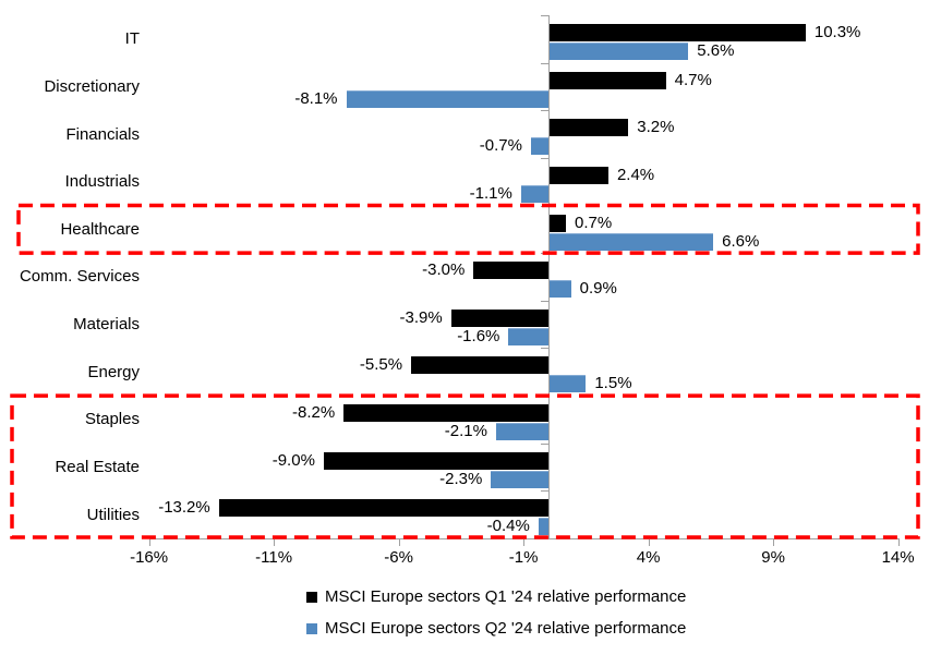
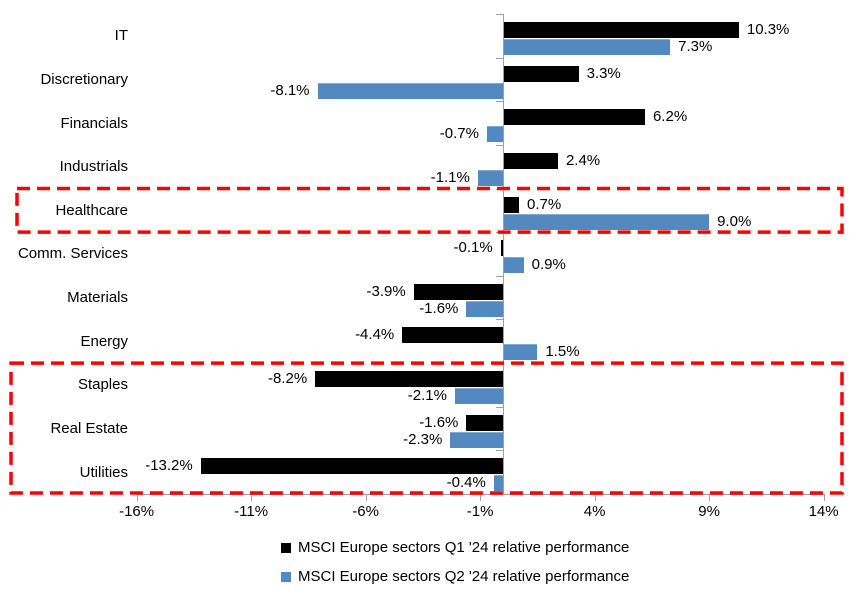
MSCI Europe sectors Q2 '24 relative performance/IT: 5.6% -> 7.3%
MSCI Europe sectors Q1 '24 relative performance/Discretionary: 4.7% -> 3.3%
MSCI Europe sectors Q1 '24 relative performance/Financials: 3.2% -> 6.2%
MSCI Europe sectors Q2 '24 relative performance/Healthcare: 6.6% -> 9.0%
MSCI Europe sectors Q1 '24 relative performance/Comm. Services: -3.0% -> -0.1%
MSCI Europe sectors Q1 '24 relative performance/Energy: -5.5% -> -4.4%
MSCI Europe sectors Q1 '24 relative performance/Real Estate: -9.0% -> -1.6%
